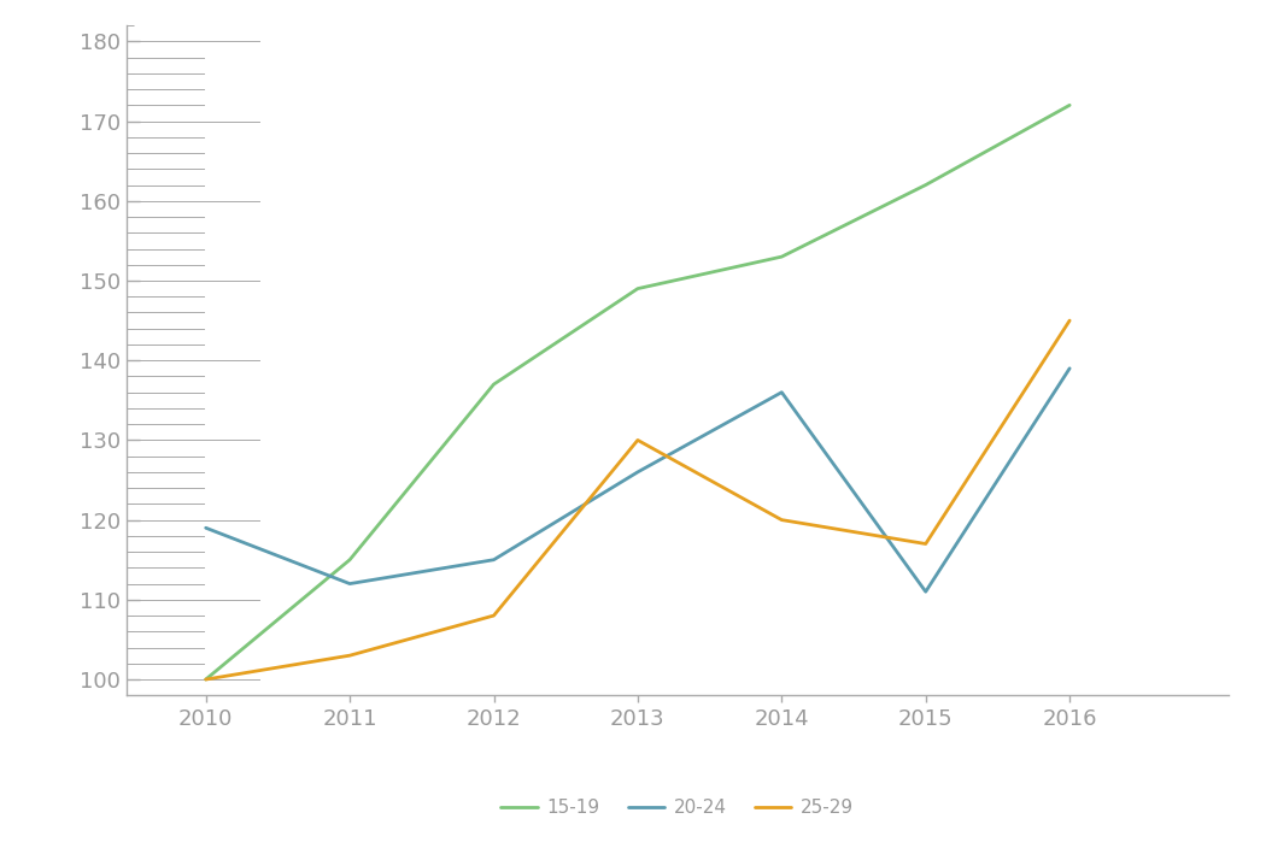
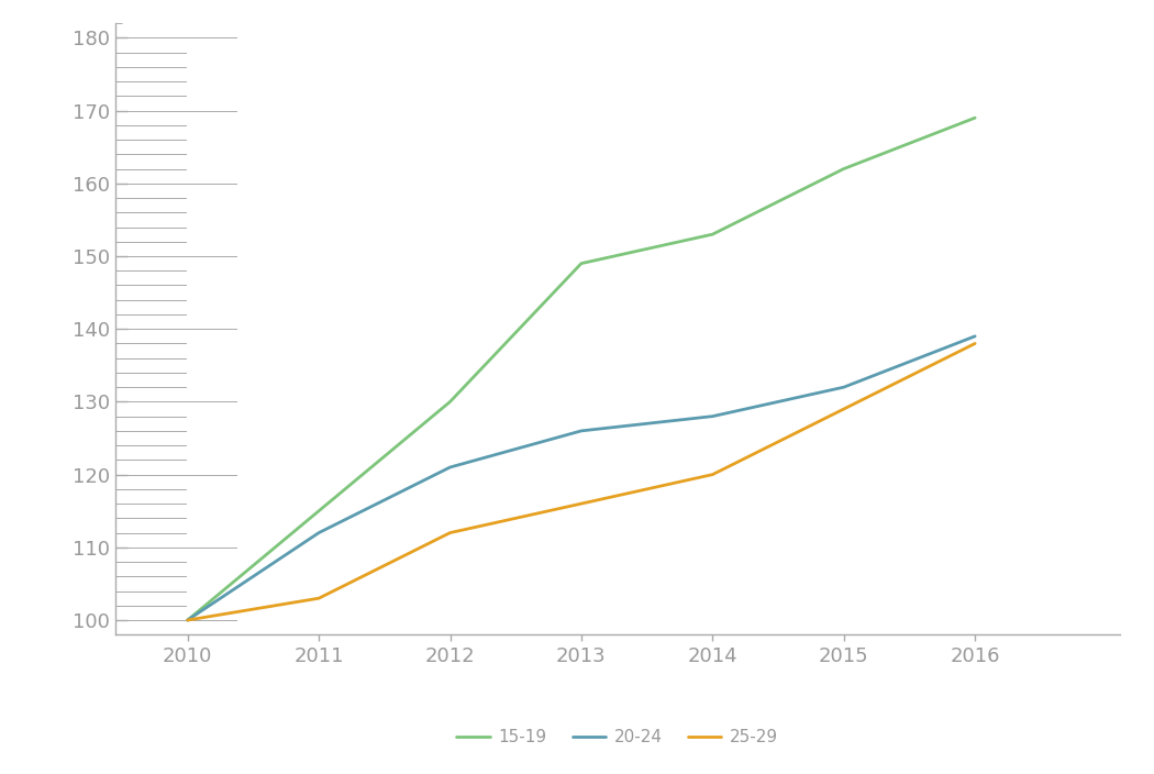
20-24/2010: 119 -> 100
15-19/2012: 137 -> 130
20-24/2012: 115 -> 121
25-29/2012: 108 -> 112
25-29/2013: 130 -> 116
20-24/2014: 136 -> 128
20-24/2015: 111 -> 132
25-29/2015: 117 -> 129
15-19/2016: 172 -> 169
25-29/2016: 145 -> 138
